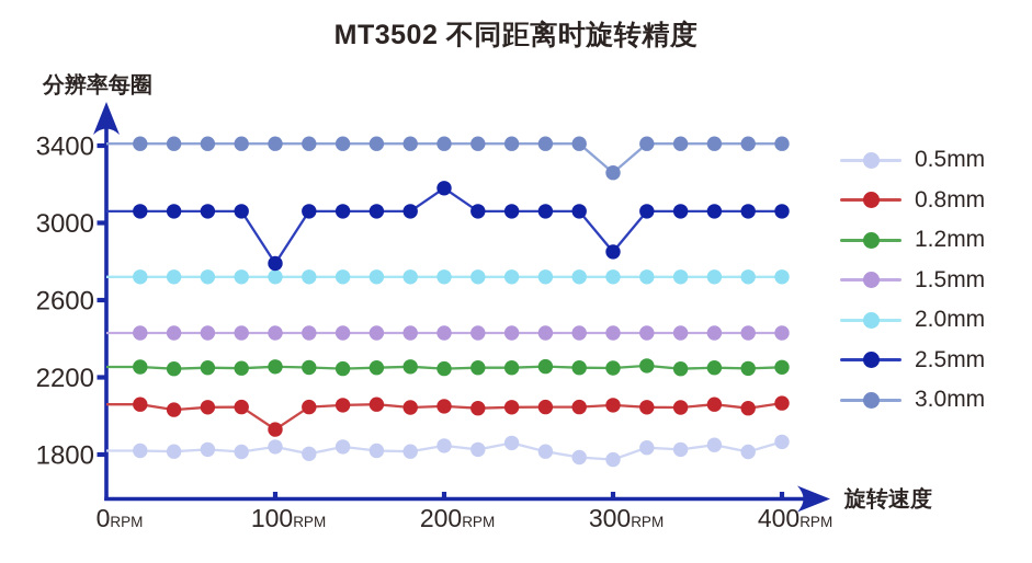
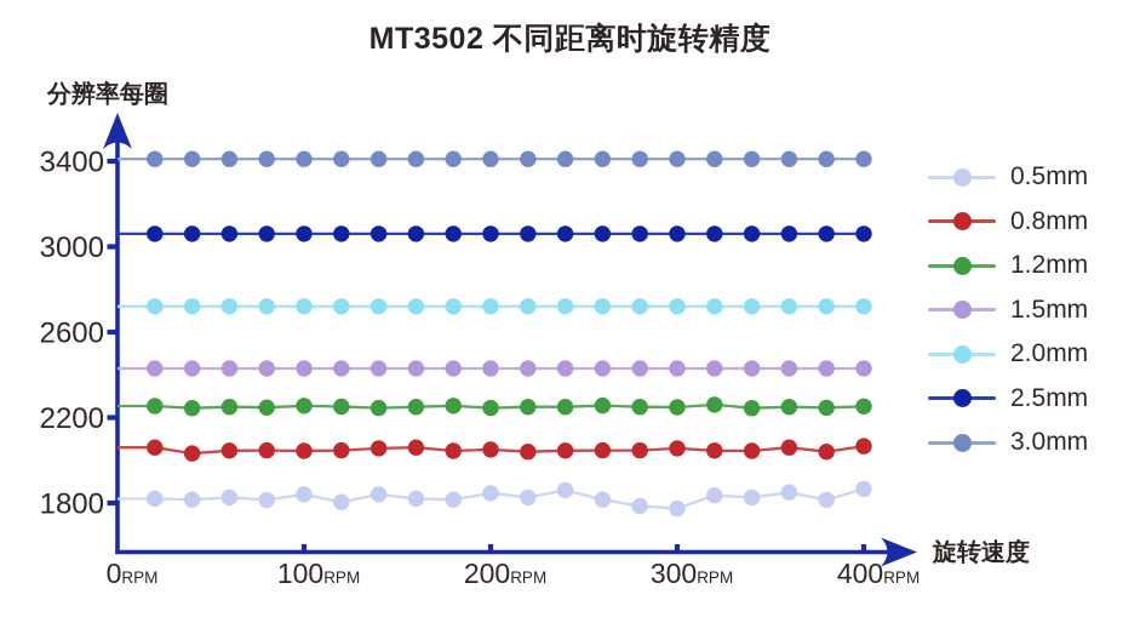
0.8mm/100: 1930 -> 2040
2.5mm/100: 2790 -> 3060
2.5mm/200: 3180 -> 3060
2.5mm/300: 2850 -> 3060
3.0mm/300: 3260 -> 3410
